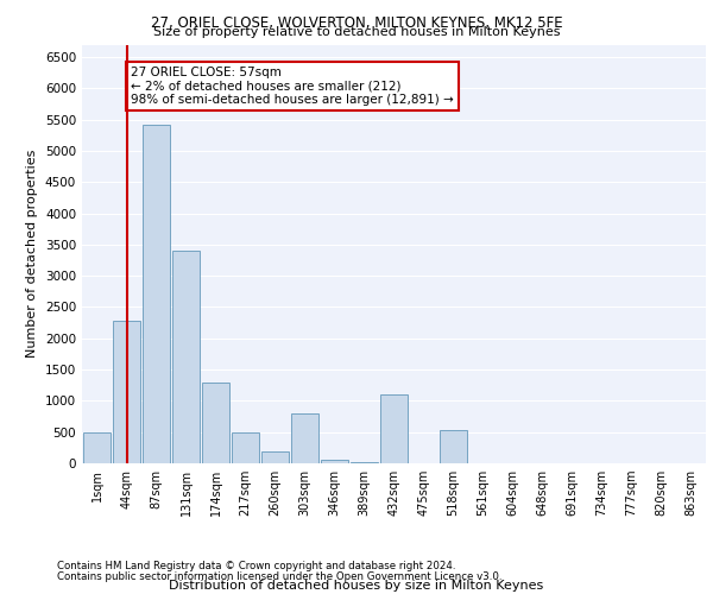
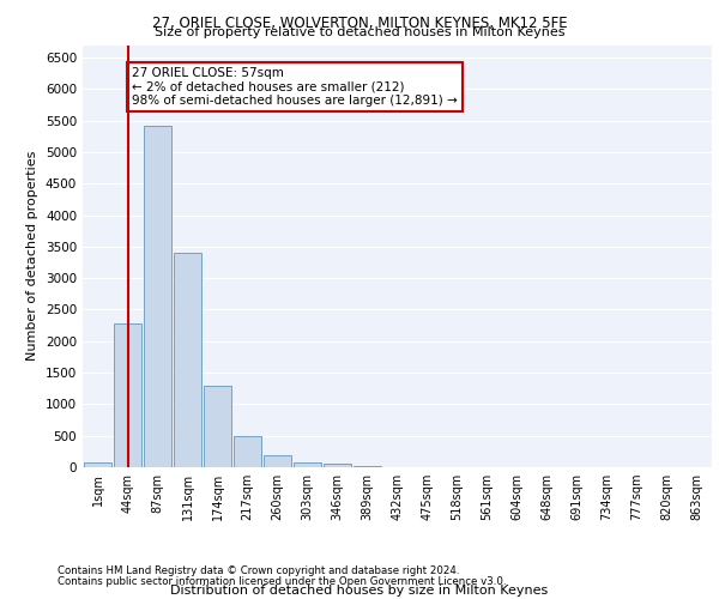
1sqm: 500 -> 80
303sqm: 800 -> 80
432sqm: 1100 -> 0
518sqm: 540 -> 0
